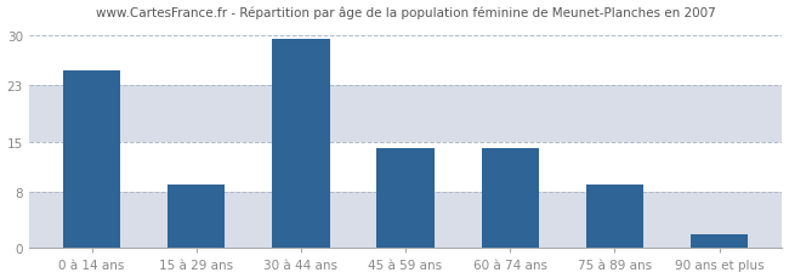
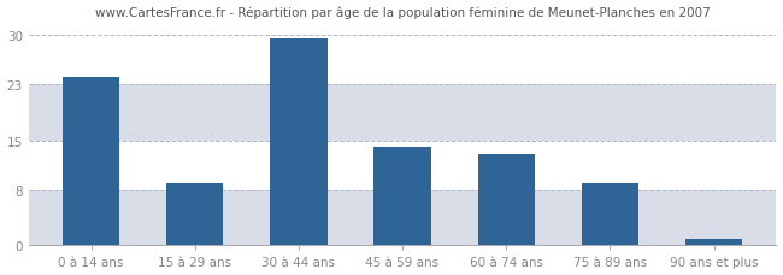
0 à 14 ans: 25.0 -> 24.0
60 à 74 ans: 14.0 -> 13.0
90 ans et plus: 2.0 -> 1.0
